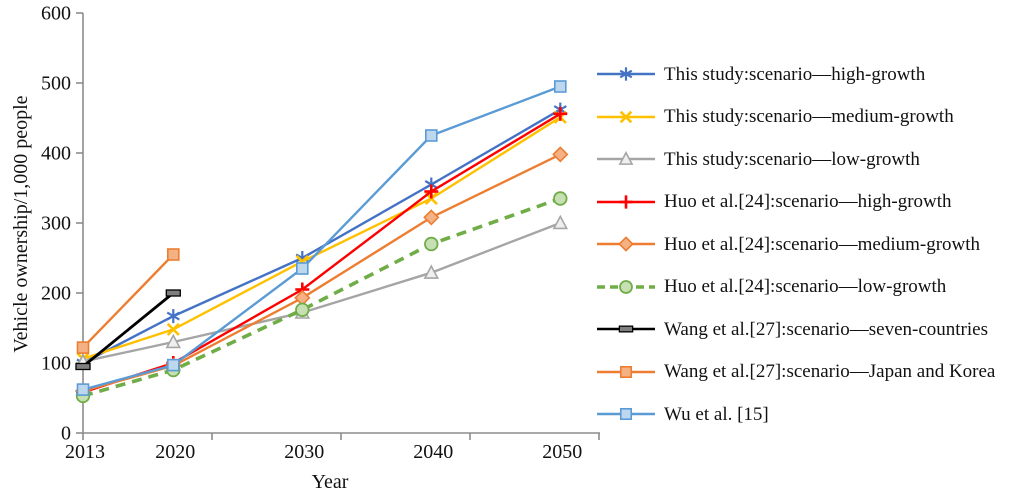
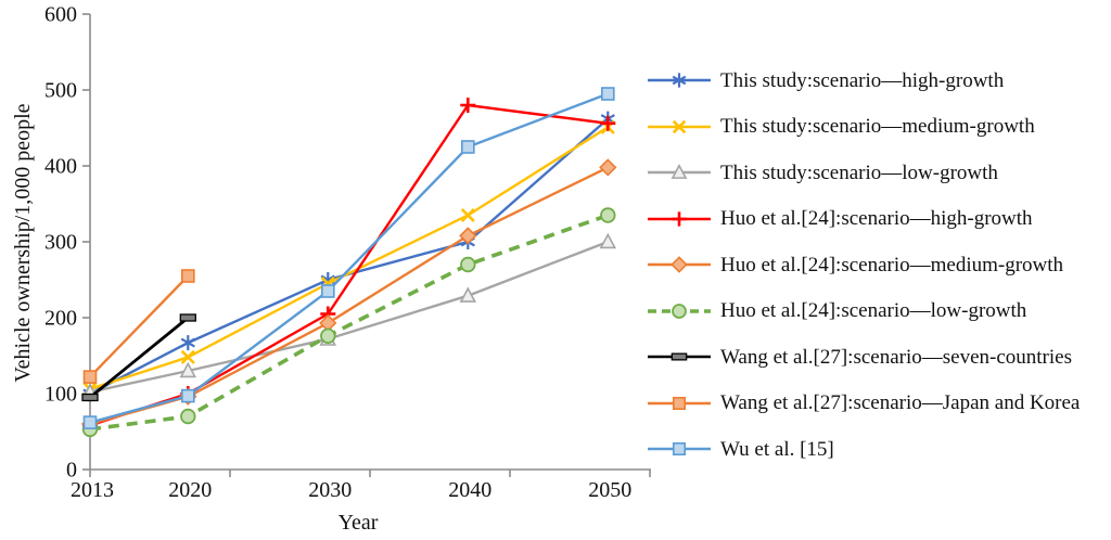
Huo et al.[24]:scenario—low-growth/2020: 90 -> 70
This study:scenario—high-growth/2040: 360 -> 300
Huo et al.[24]:scenario—high-growth/2040: 340 -> 480
